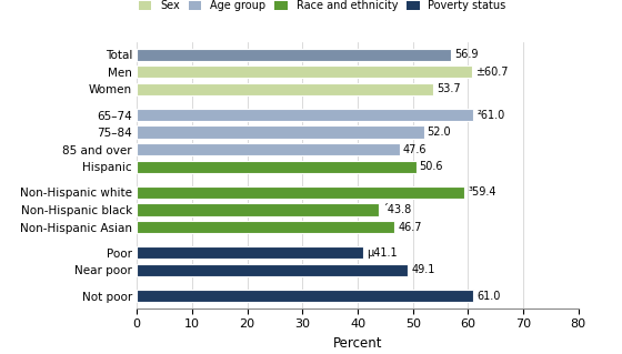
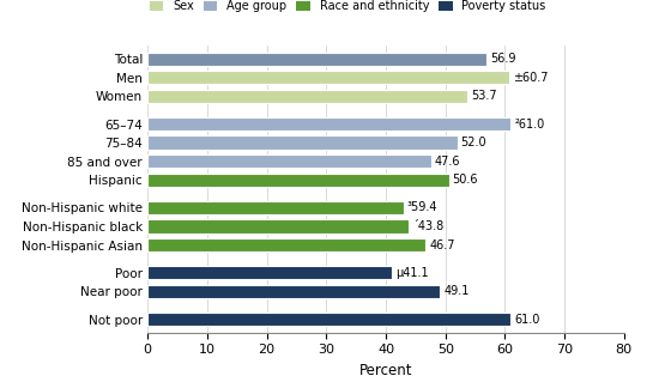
Non-Hispanic white: 59.4 -> 43.0
